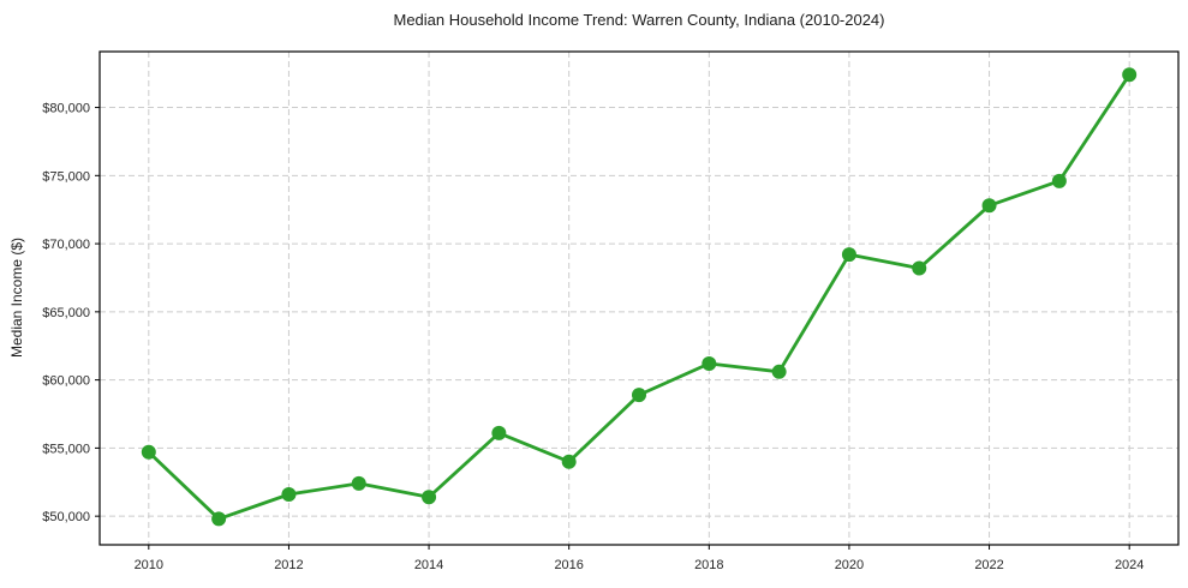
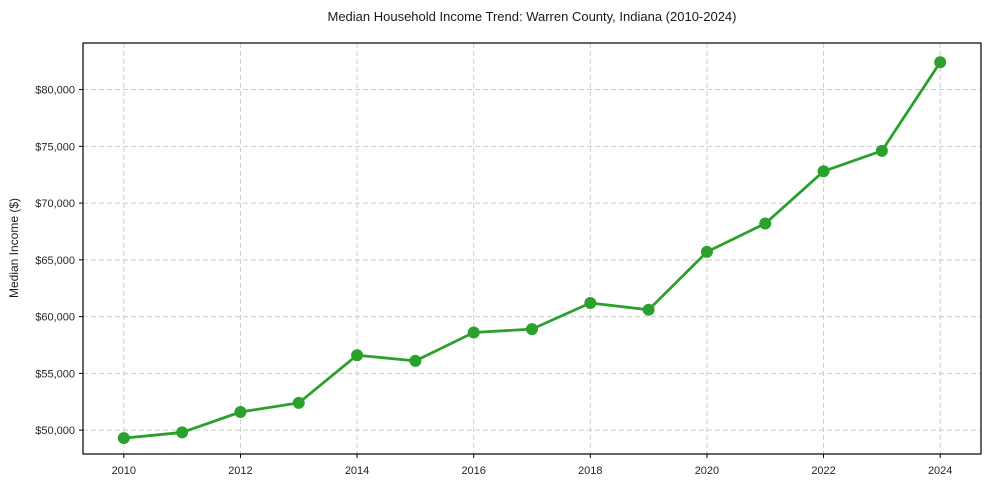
2010: $54700 -> $49300
2014: $51400 -> $56600
2016: $54000 -> $58600
2020: $69200 -> $65700
